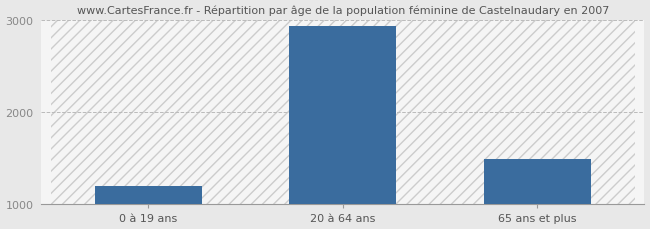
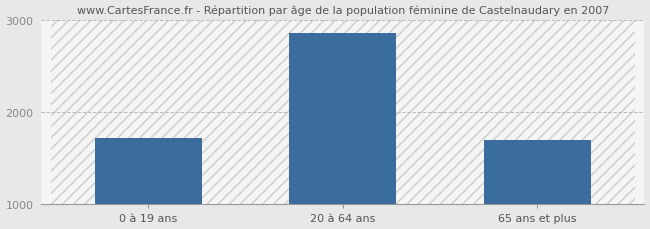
0 à 19 ans: 1200 -> 1720
20 à 64 ans: 2930 -> 2860
65 ans et plus: 1490 -> 1700
